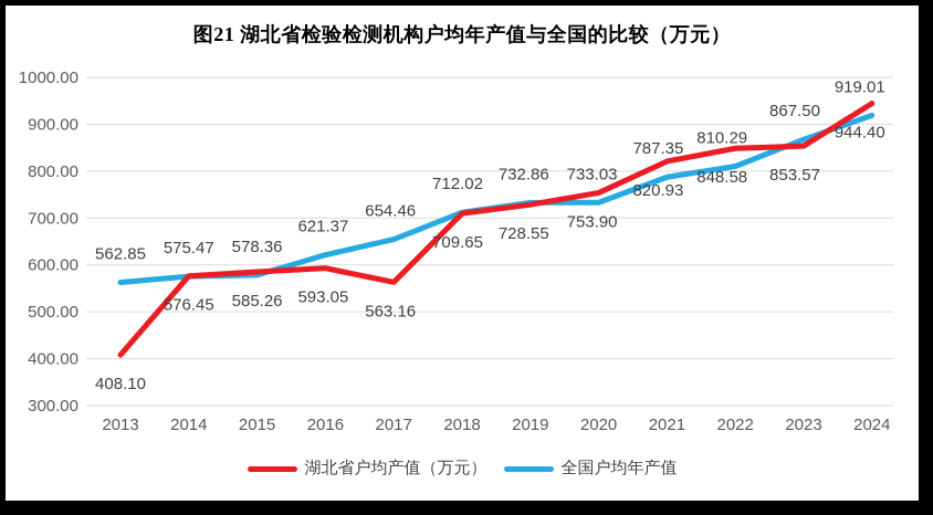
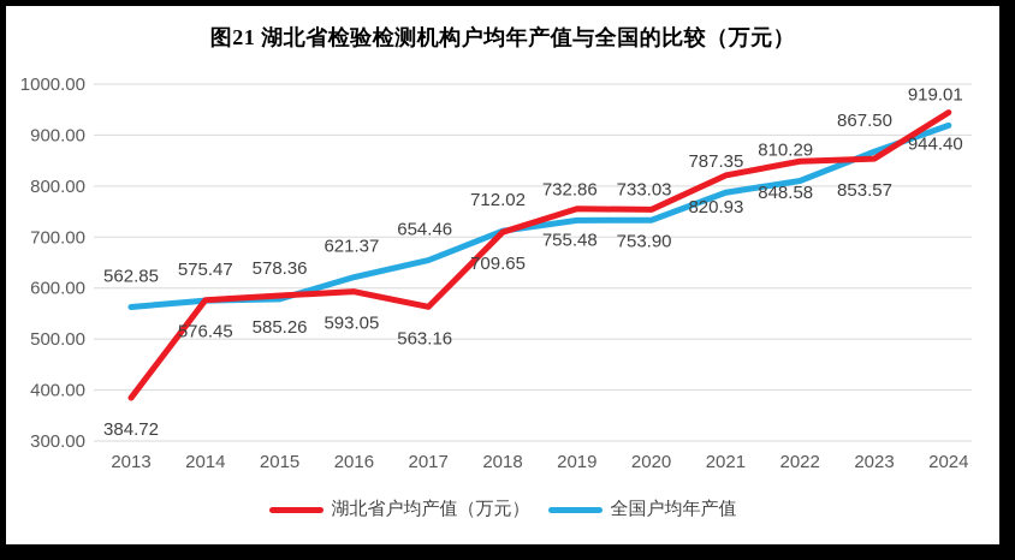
湖北省户均产值（万元）/2013: 408.10 -> 384.72
湖北省户均产值（万元）/2019: 728.55 -> 755.48
